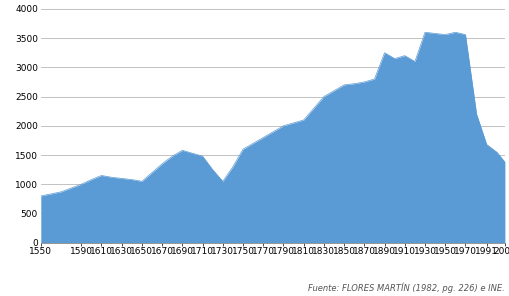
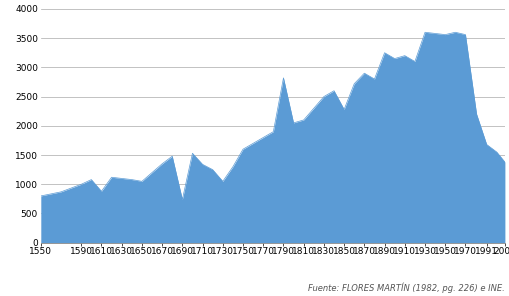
1610: 1150 -> 880
1690: 1580 -> 740
1710: 1480 -> 1340
1790: 2000 -> 2820
1850: 2700 -> 2280
1870: 2750 -> 2900
